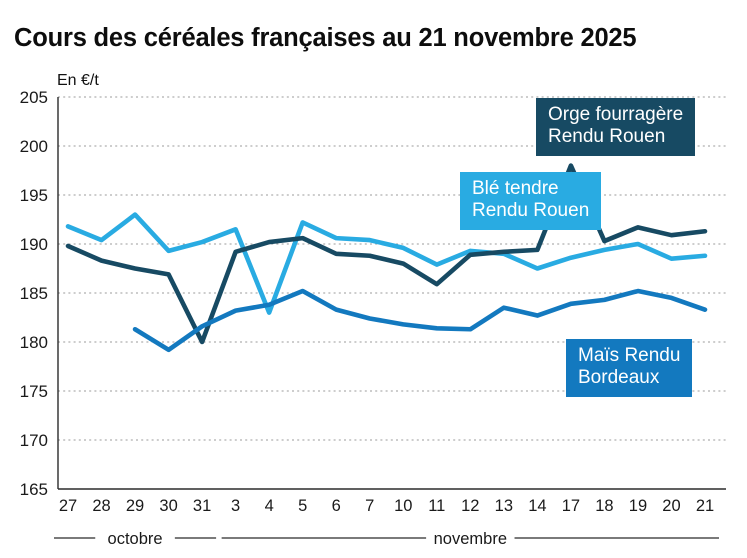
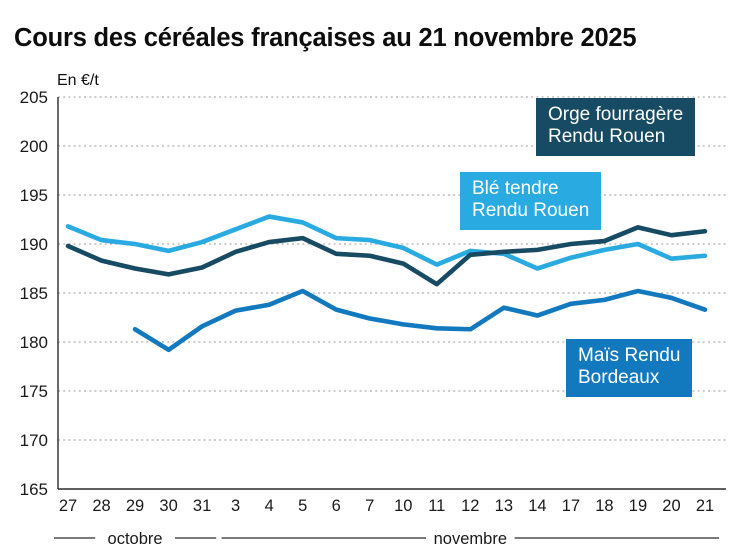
Blé tendre Rendu Rouen/29: 193 -> 190
Orge fourragère Rendu Rouen/31: 180 -> 188
Blé tendre Rendu Rouen/4: 183 -> 193
Orge fourragère Rendu Rouen/17: 198 -> 190
